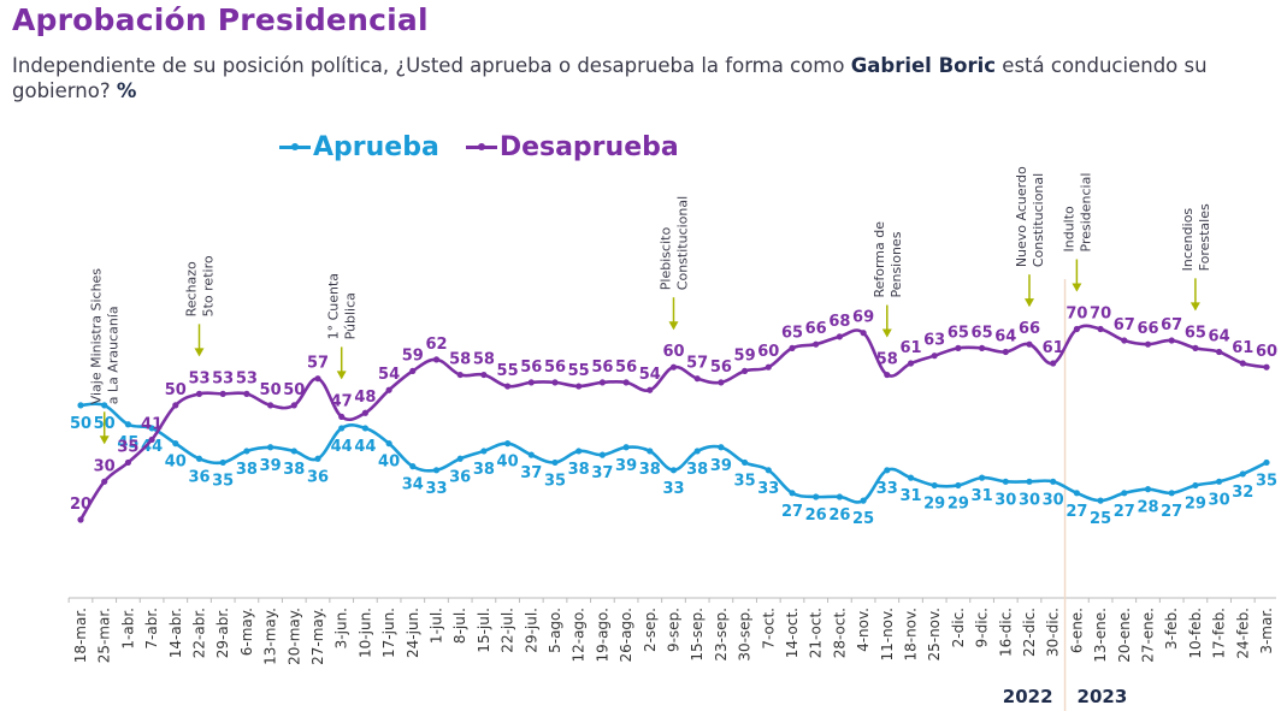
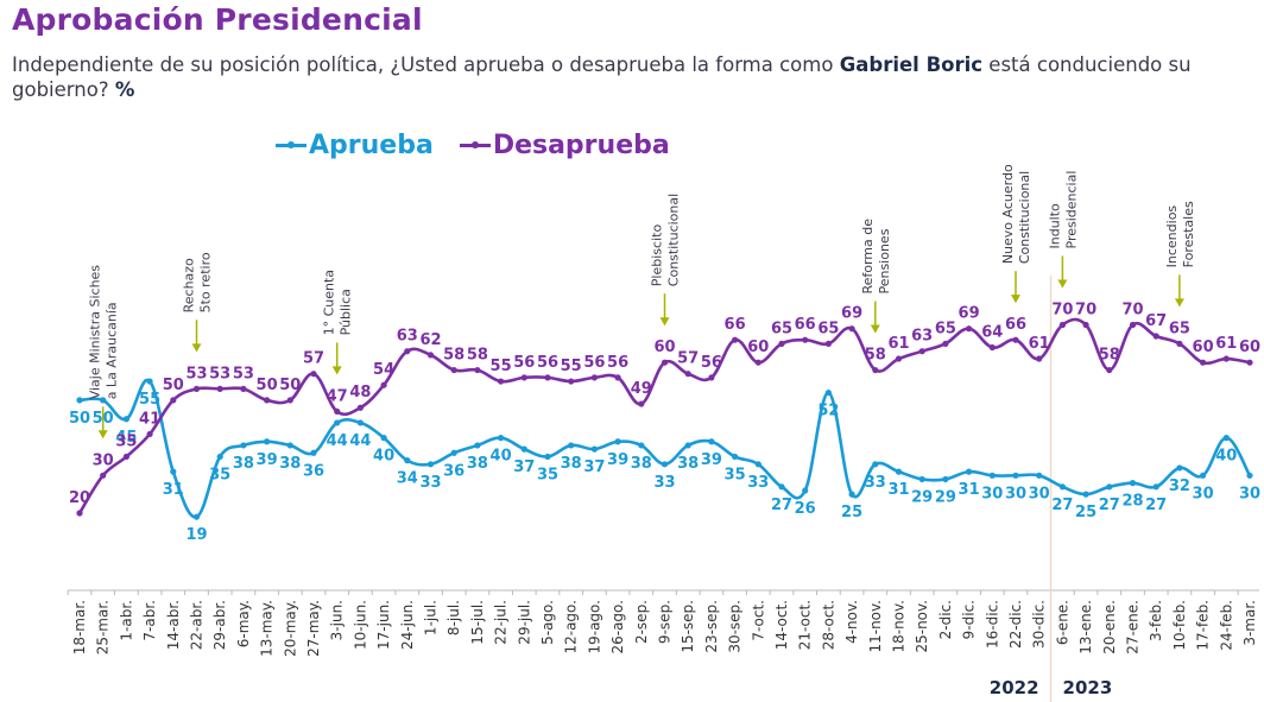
Aprueba/7-abr.: 44 -> 55
Aprueba/14-abr.: 40 -> 31
Aprueba/22-abr.: 36 -> 19
Desaprueba/24-jun.: 59 -> 63
Desaprueba/2-sep.: 54 -> 49
Desaprueba/30-sep.: 59 -> 66
Aprueba/28-oct.: 26 -> 52
Desaprueba/28-oct.: 68 -> 65
Desaprueba/9-dic.: 65 -> 69
Desaprueba/20-ene.: 67 -> 58
Desaprueba/27-ene.: 66 -> 70
Aprueba/10-feb.: 29 -> 32
Desaprueba/17-feb.: 64 -> 60
Aprueba/24-feb.: 32 -> 40
Aprueba/3-mar.: 35 -> 30
